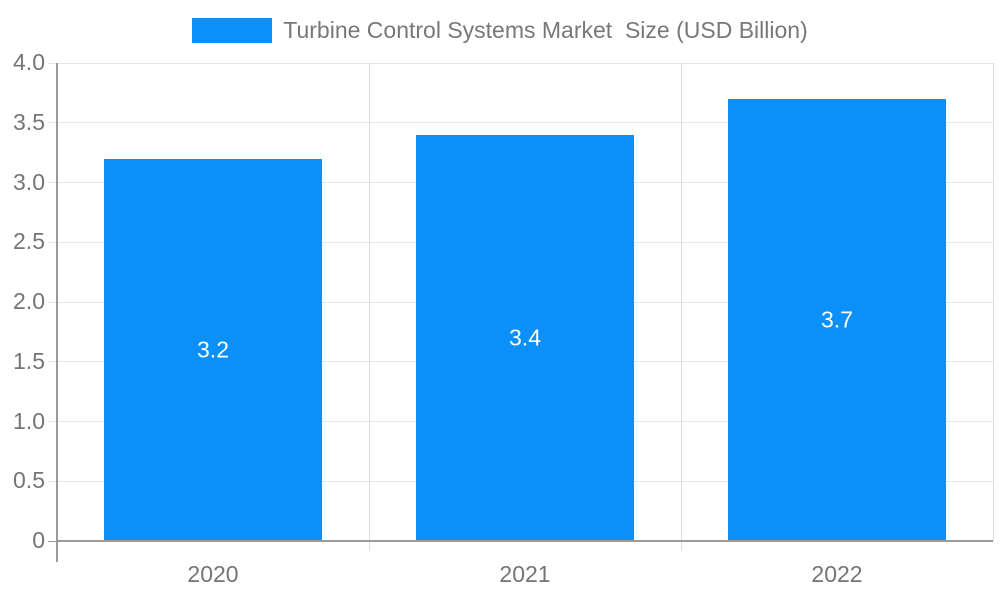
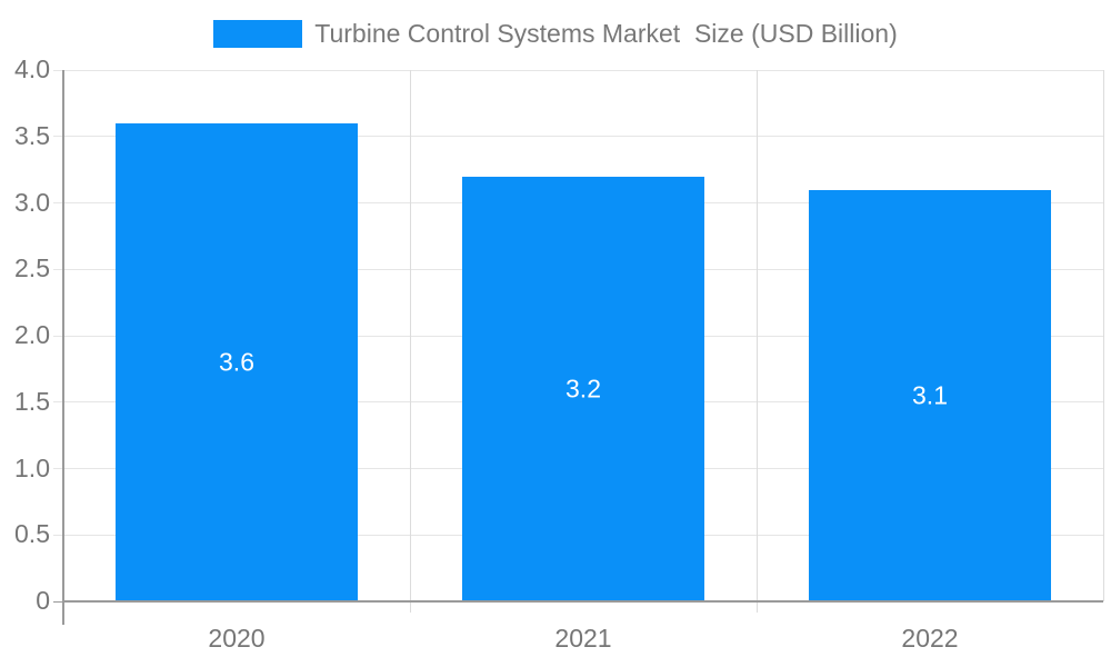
2020: 3.2 -> 3.6
2021: 3.4 -> 3.2
2022: 3.7 -> 3.1
